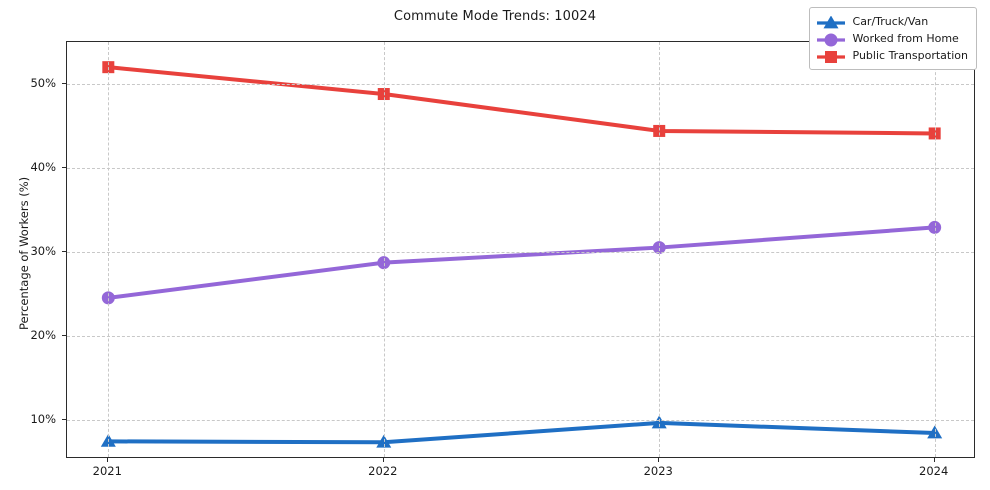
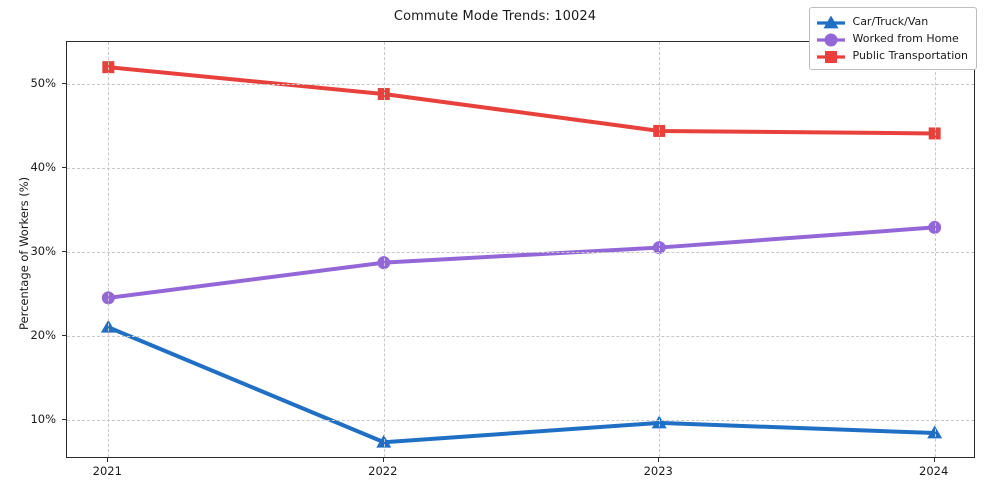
Car/Truck/Van/2021: 7% -> 21%
